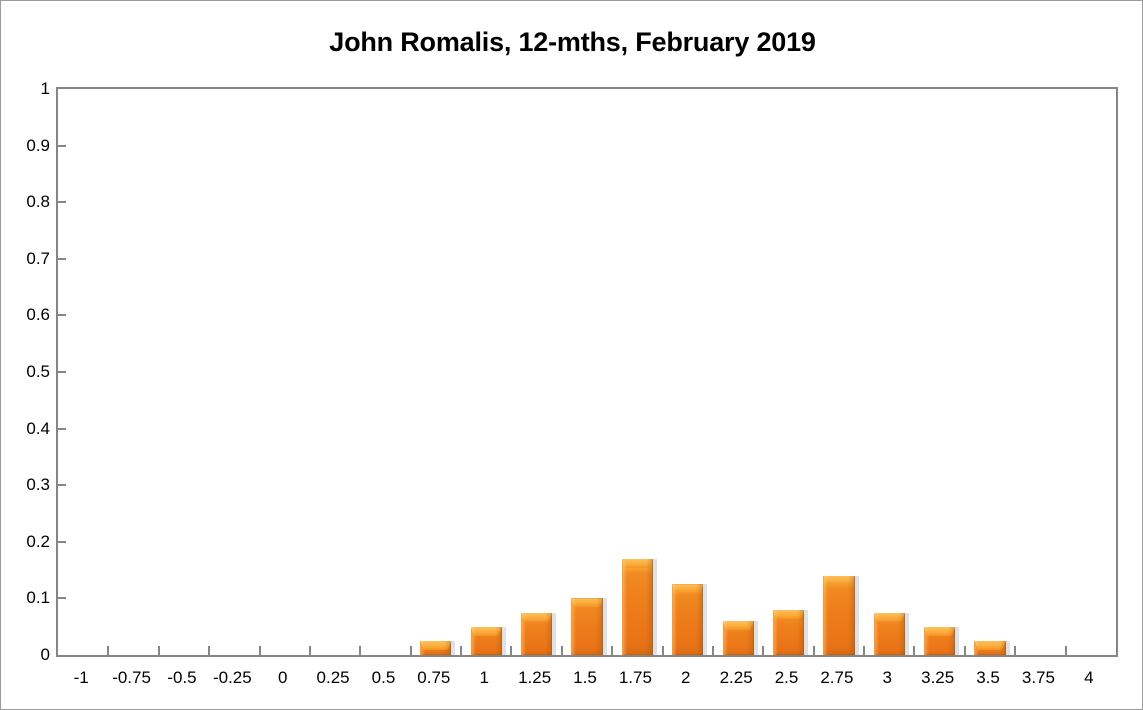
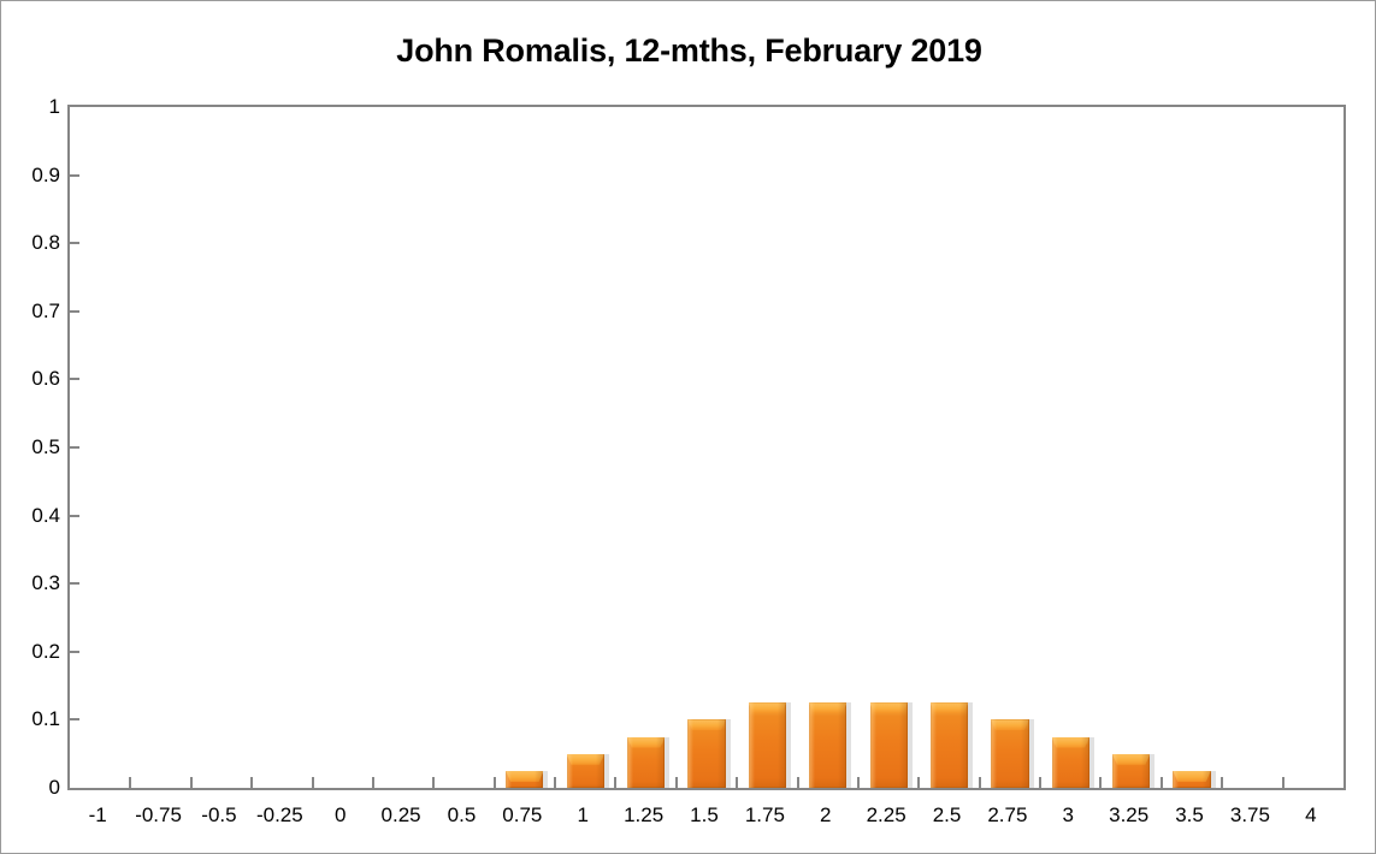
1.75: 0.17 -> 0.12
2.25: 0.06 -> 0.12
2.5: 0.08 -> 0.12
2.75: 0.14 -> 0.10
